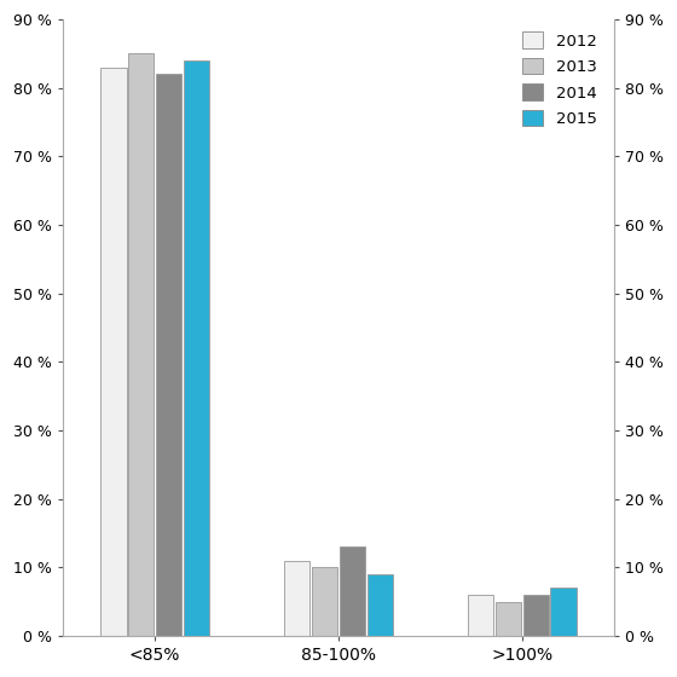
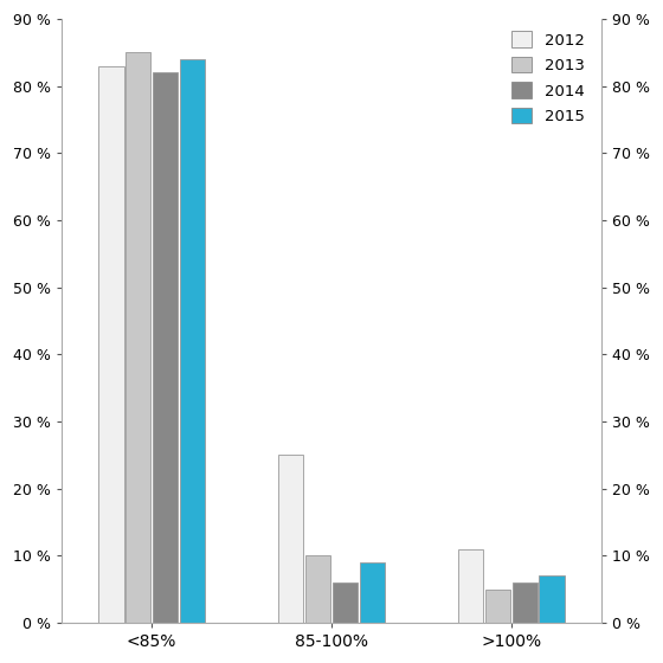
2012/85-100%: 11 % -> 25 %
2014/85-100%: 13 % -> 6 %
2012/>100%: 6 % -> 11 %
